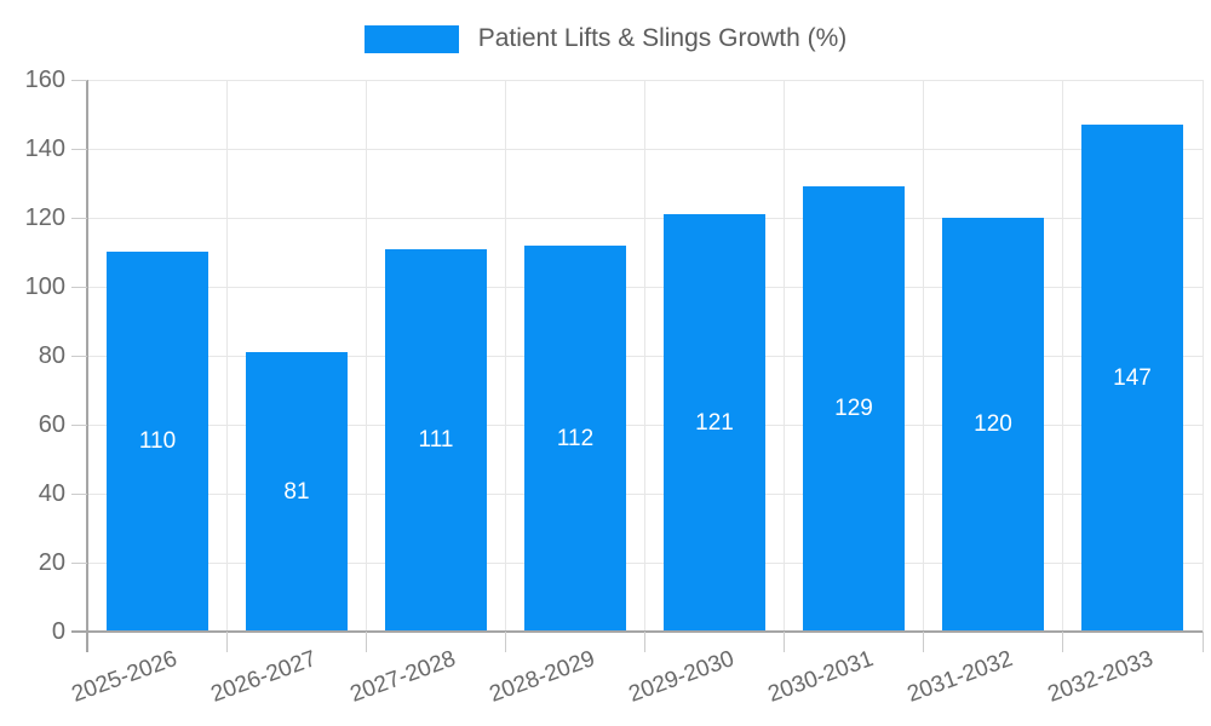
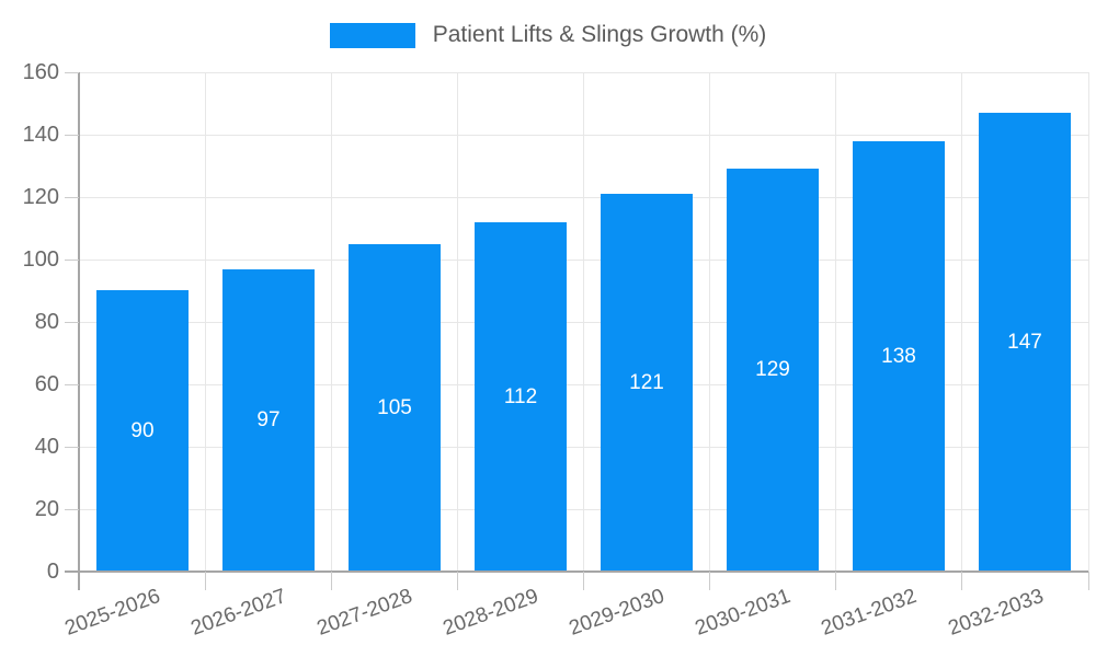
2025-2026: 110 -> 90
2026-2027: 81 -> 97
2027-2028: 111 -> 105
2031-2032: 120 -> 138
